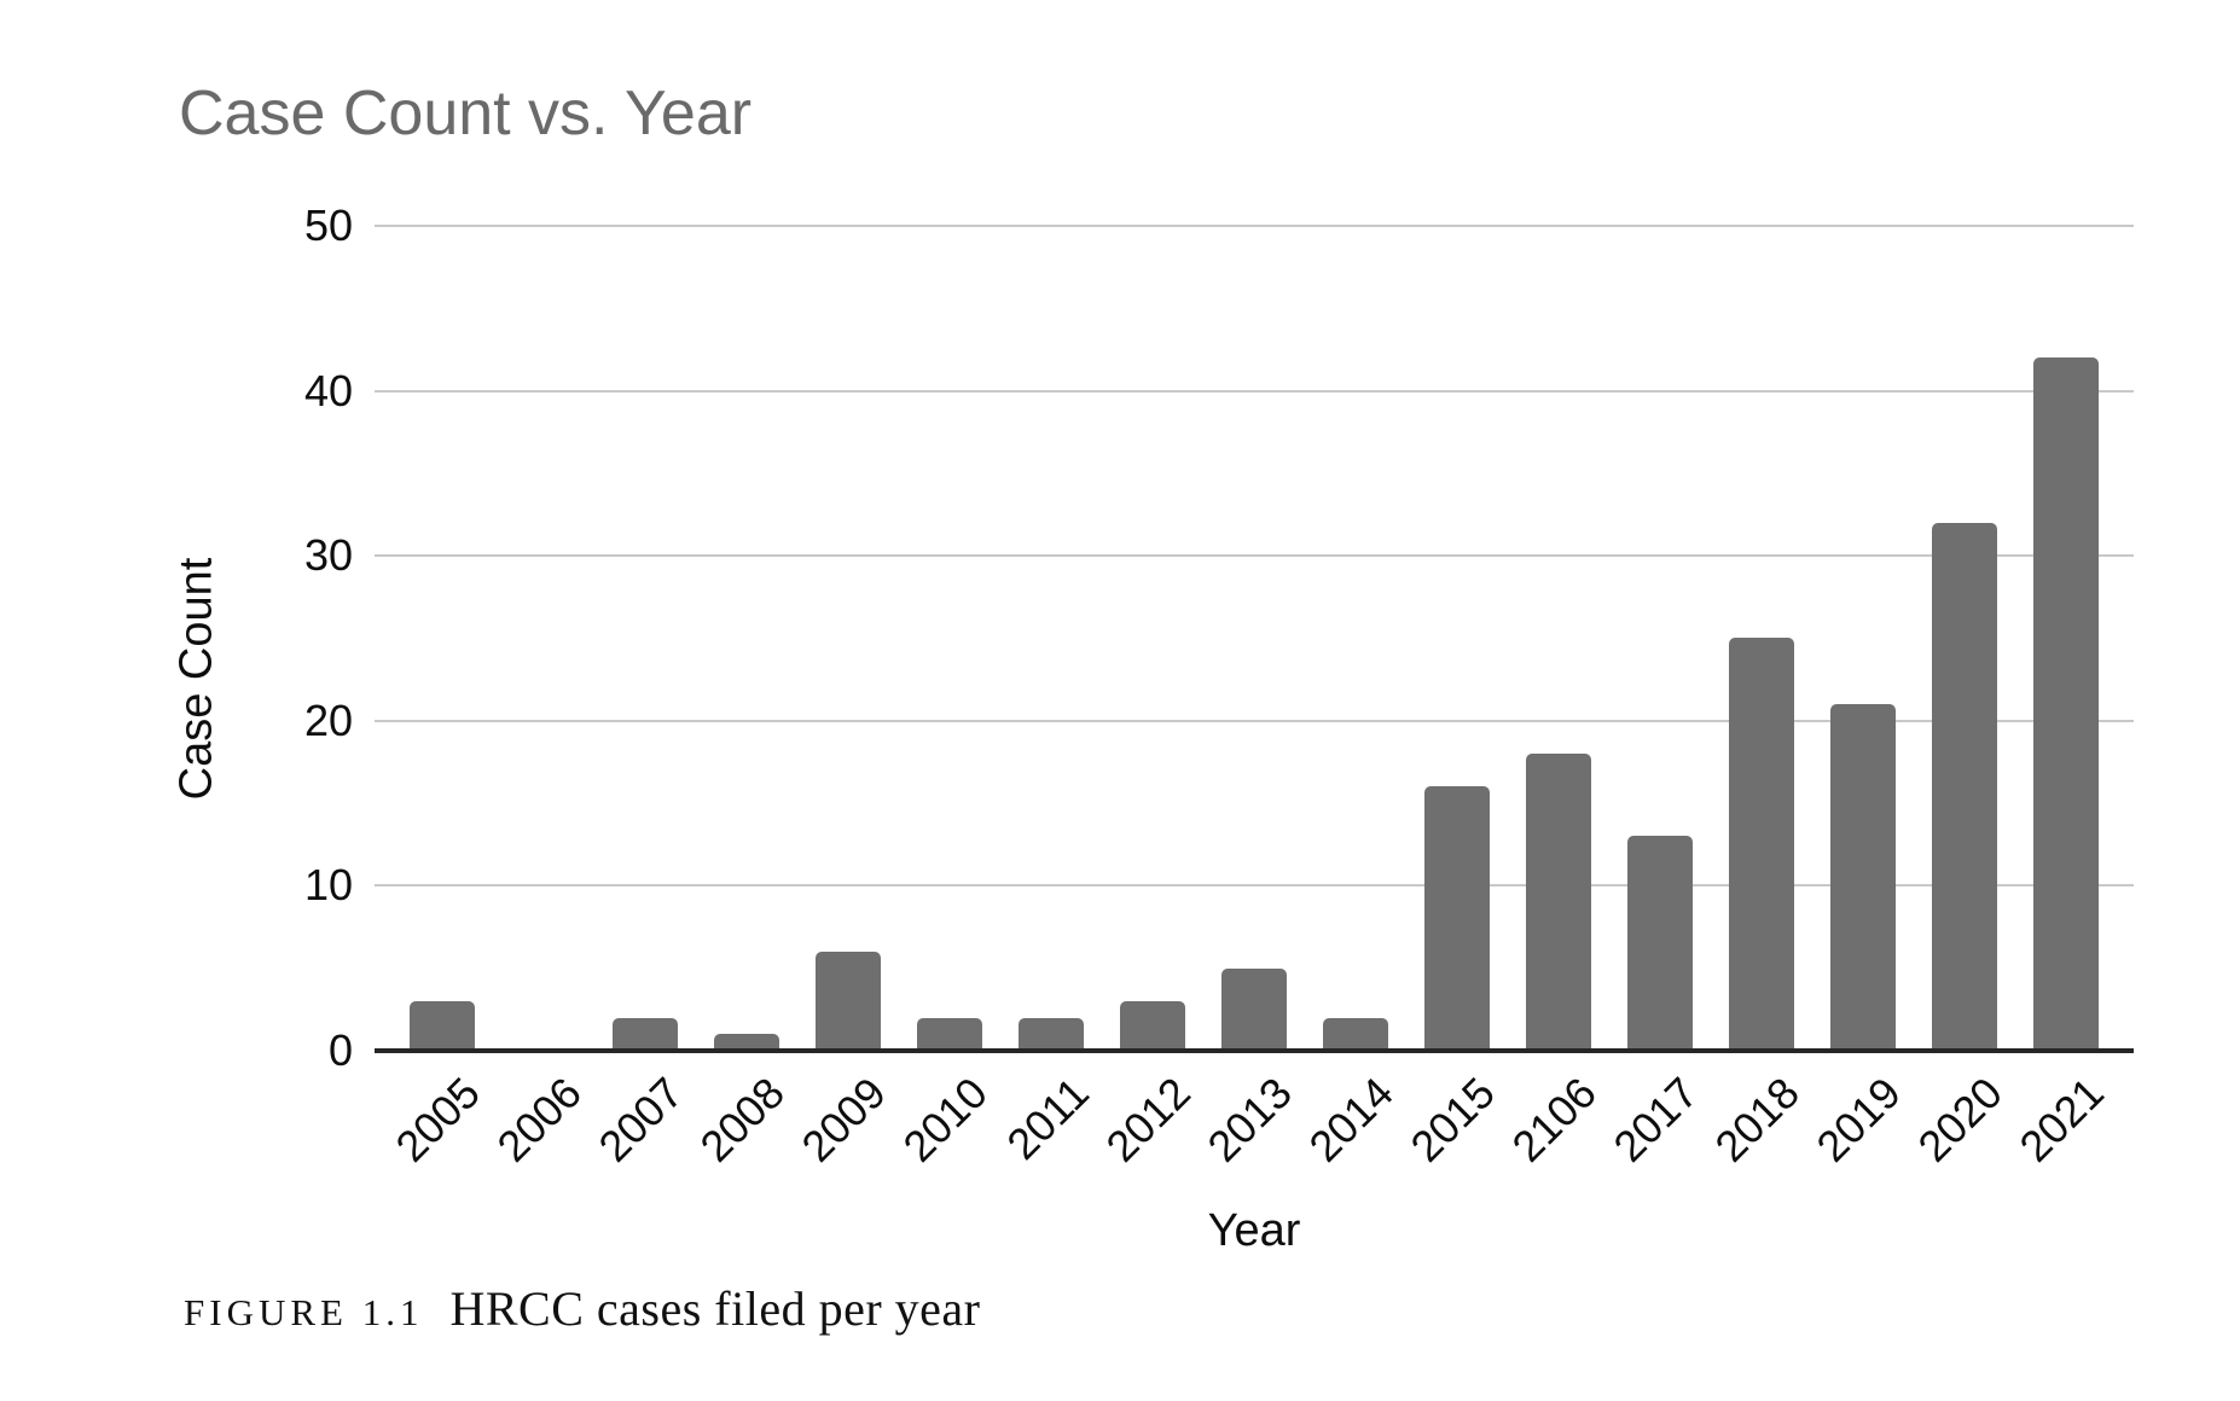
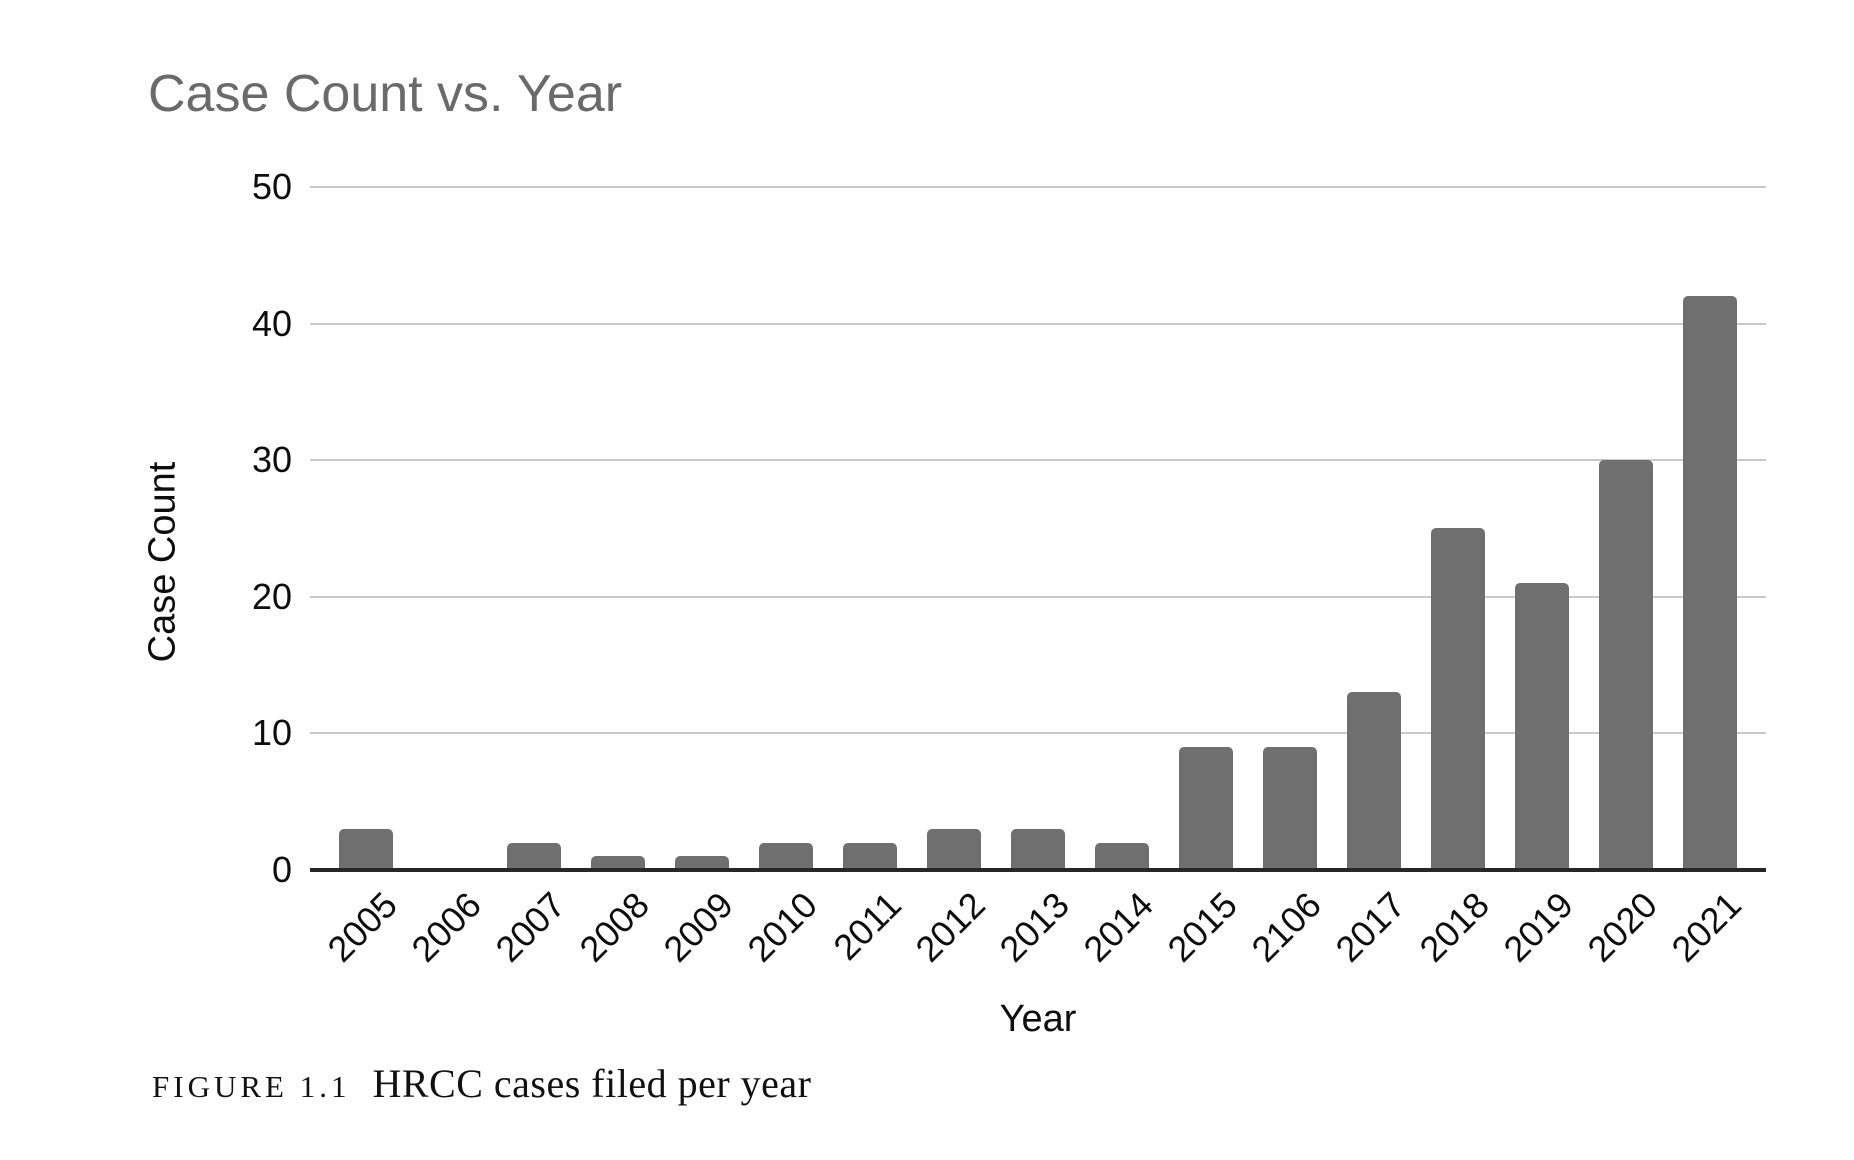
2009: 6 -> 1
2013: 5 -> 3
2015: 16 -> 9
2106: 18 -> 9
2020: 32 -> 30
